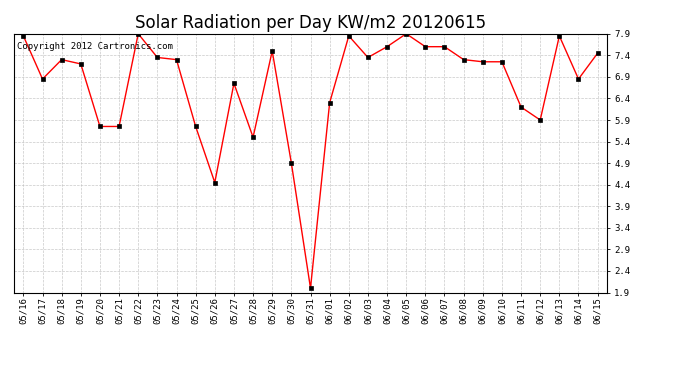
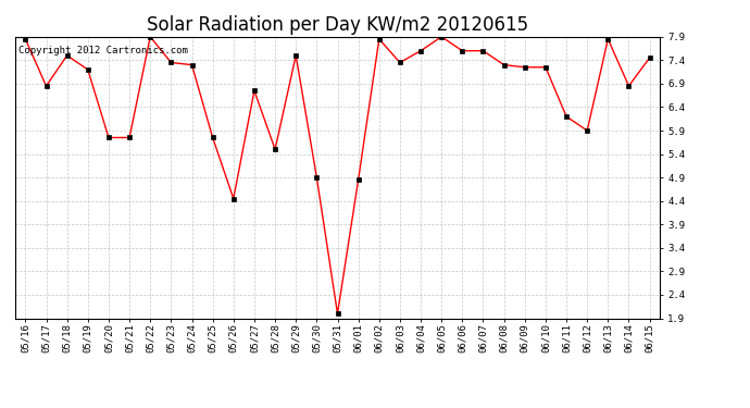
05/18: 7.30 -> 7.50
06/01: 6.30 -> 4.85
